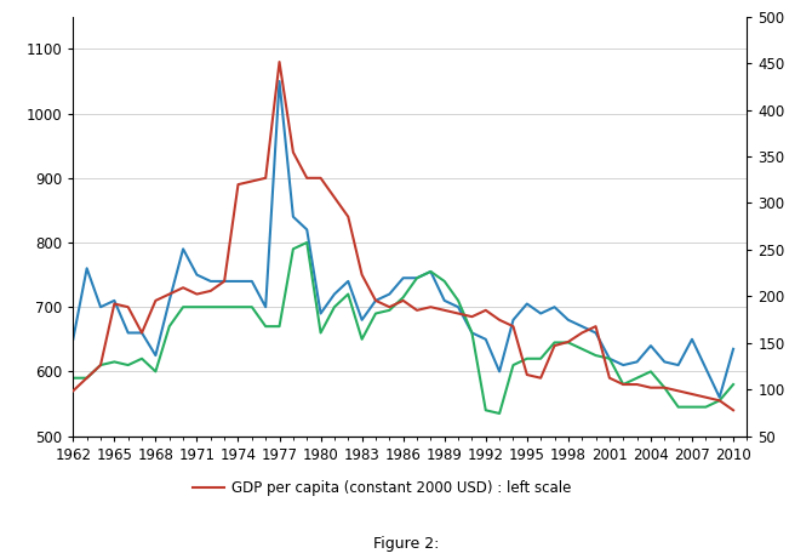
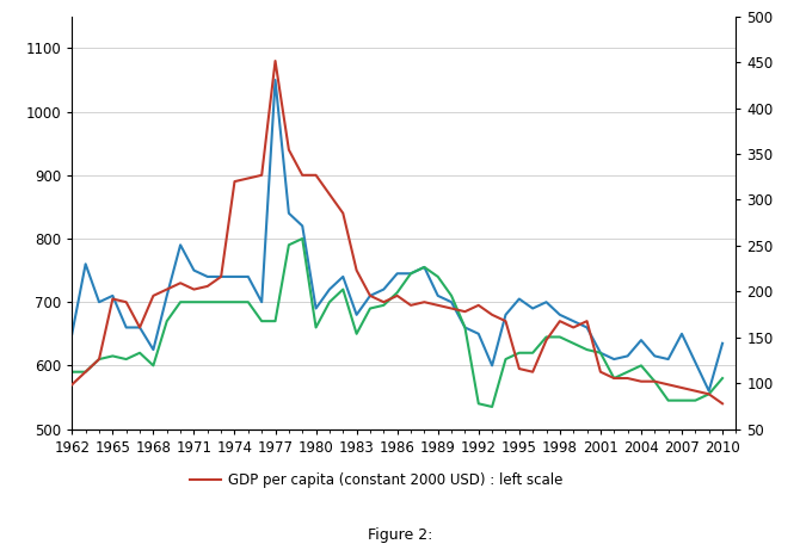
GDP per capita (constant 2000 USD) : left scale/1998: 646 -> 670
